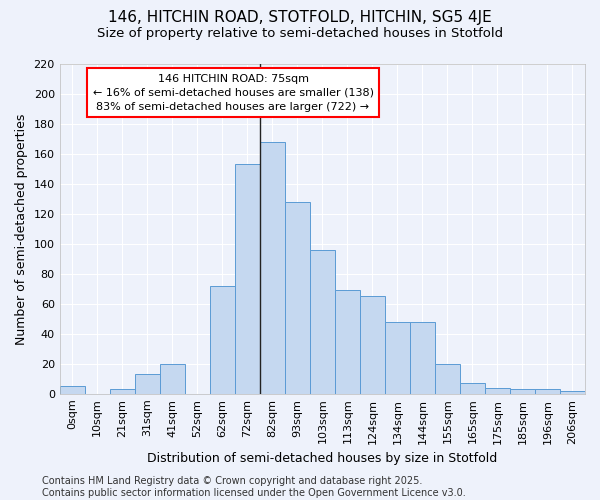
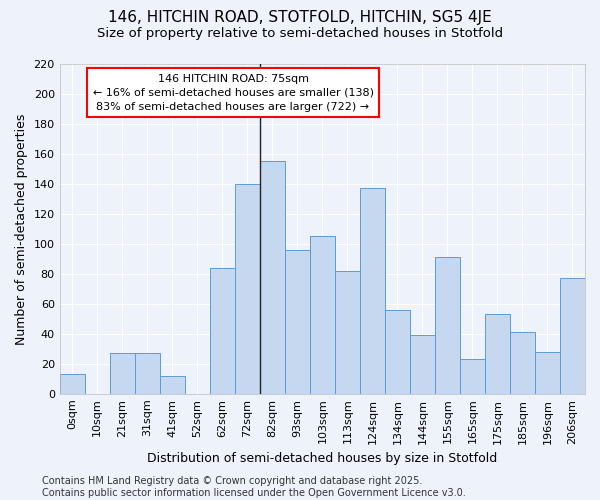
0sqm: 5 -> 13
21sqm: 3 -> 27
31sqm: 13 -> 27
41sqm: 20 -> 12
62sqm: 72 -> 84
72sqm: 153 -> 140
82sqm: 168 -> 155
93sqm: 128 -> 96
103sqm: 96 -> 105
113sqm: 69 -> 82
124sqm: 65 -> 137
134sqm: 48 -> 56
144sqm: 48 -> 39
155sqm: 20 -> 91
165sqm: 7 -> 23
175sqm: 4 -> 53
185sqm: 3 -> 41
196sqm: 3 -> 28
206sqm: 2 -> 77
